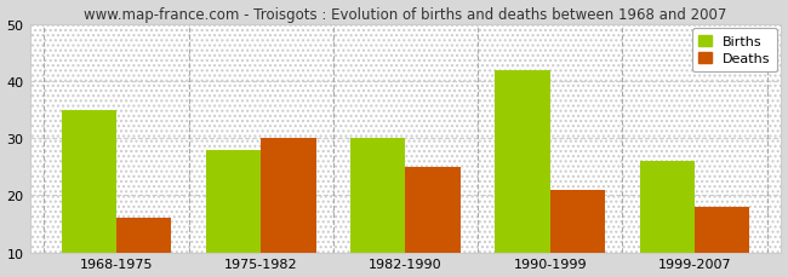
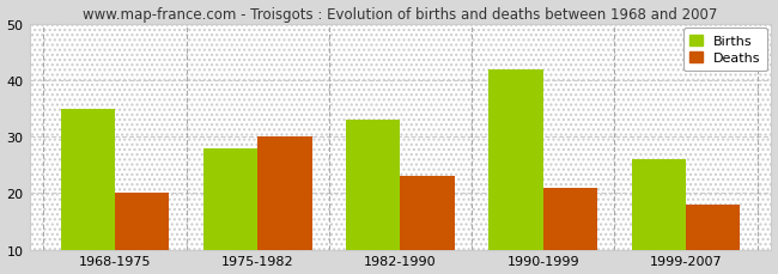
Deaths/1968-1975: 16 -> 20
Births/1982-1990: 30 -> 33
Deaths/1982-1990: 25 -> 23
